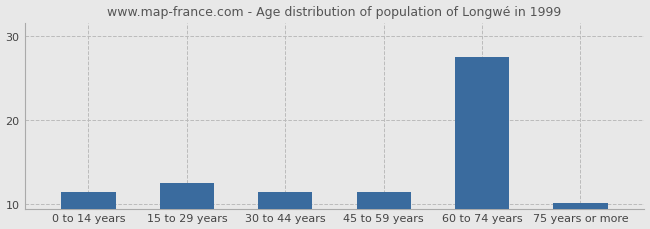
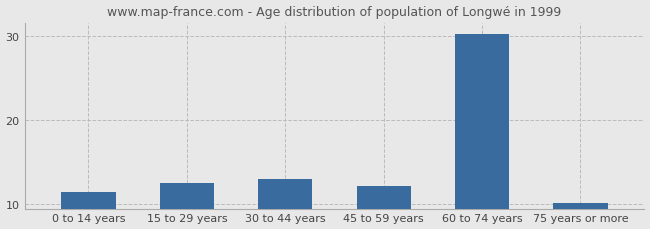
30 to 44 years: 11.5 -> 13.0
45 to 59 years: 11.5 -> 12.2
60 to 74 years: 27.5 -> 30.2
